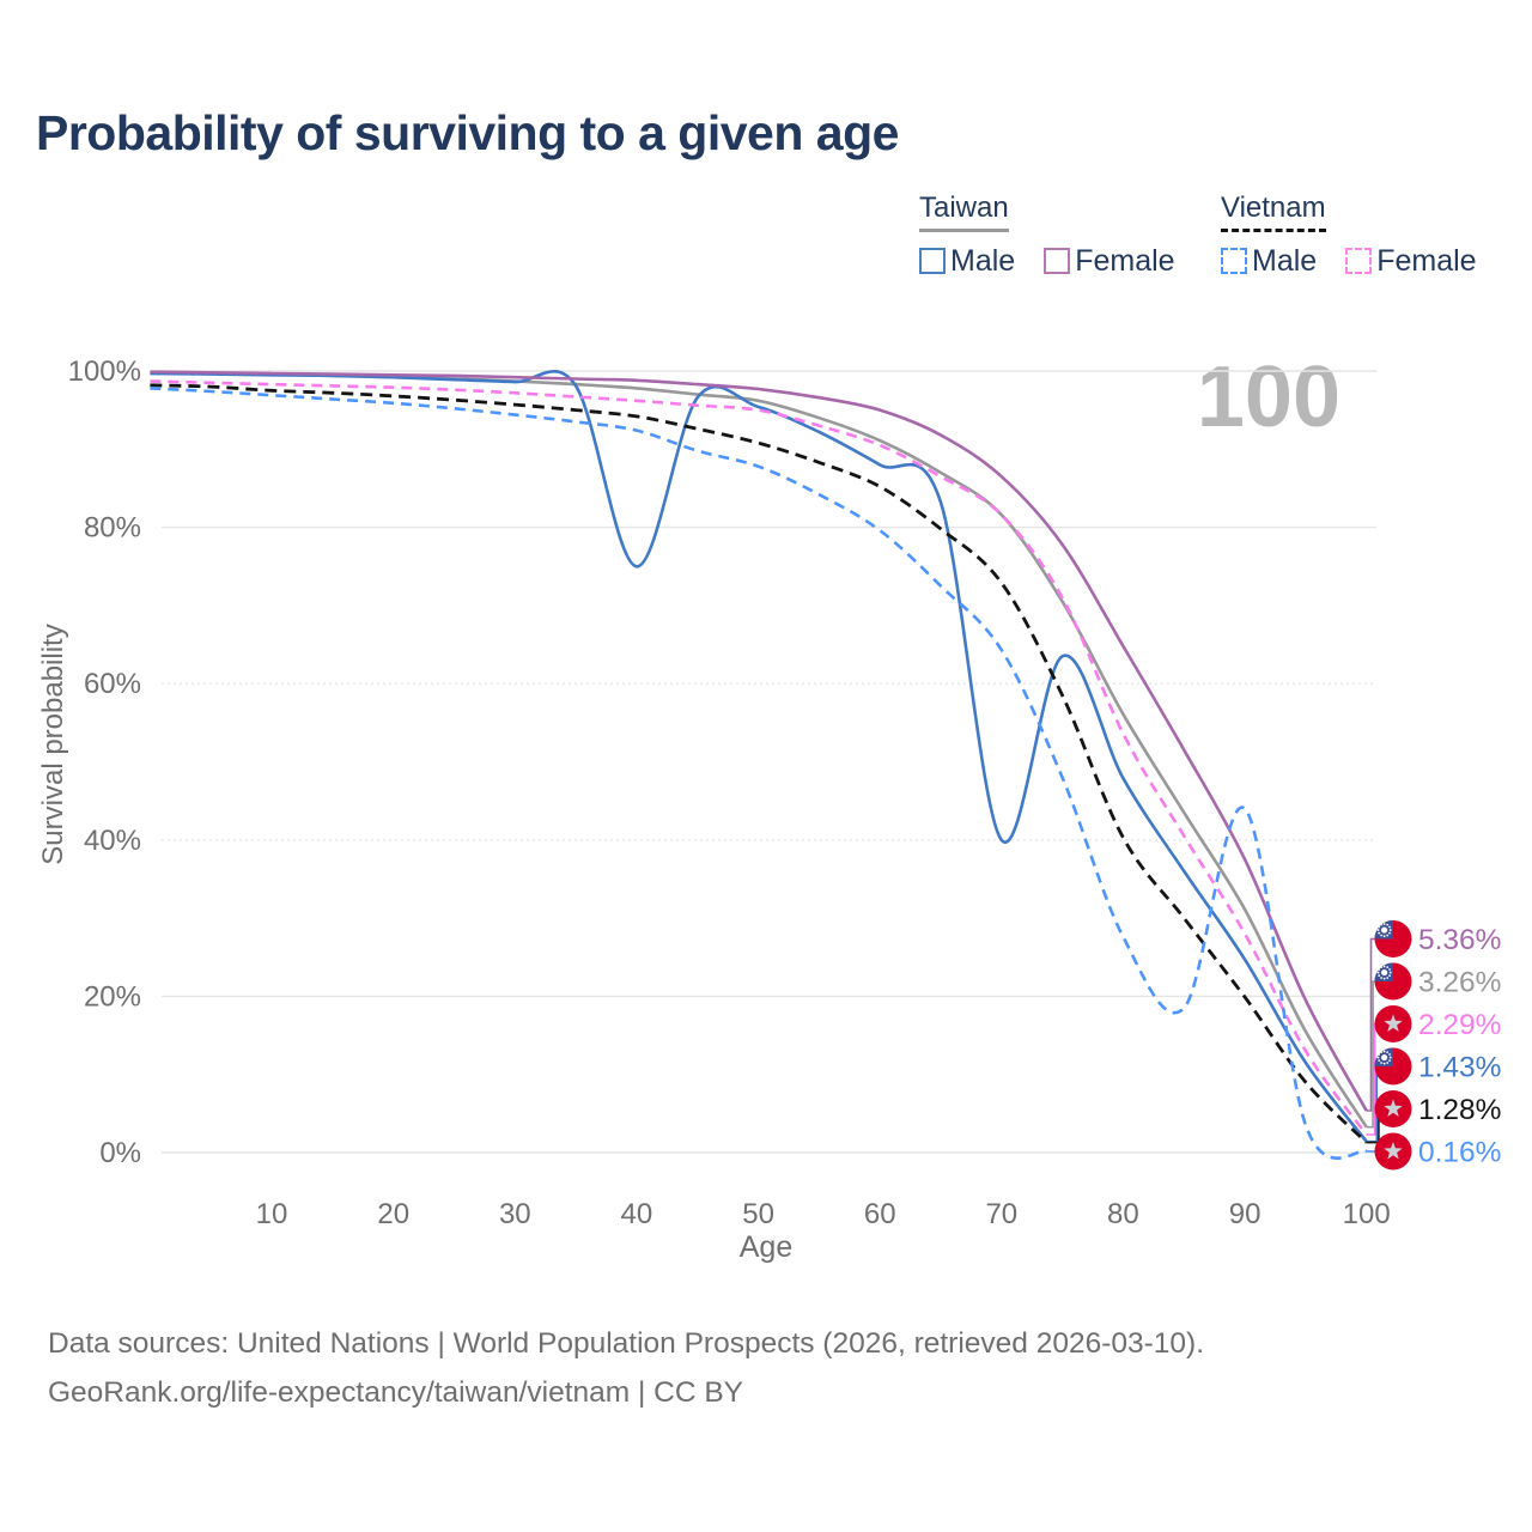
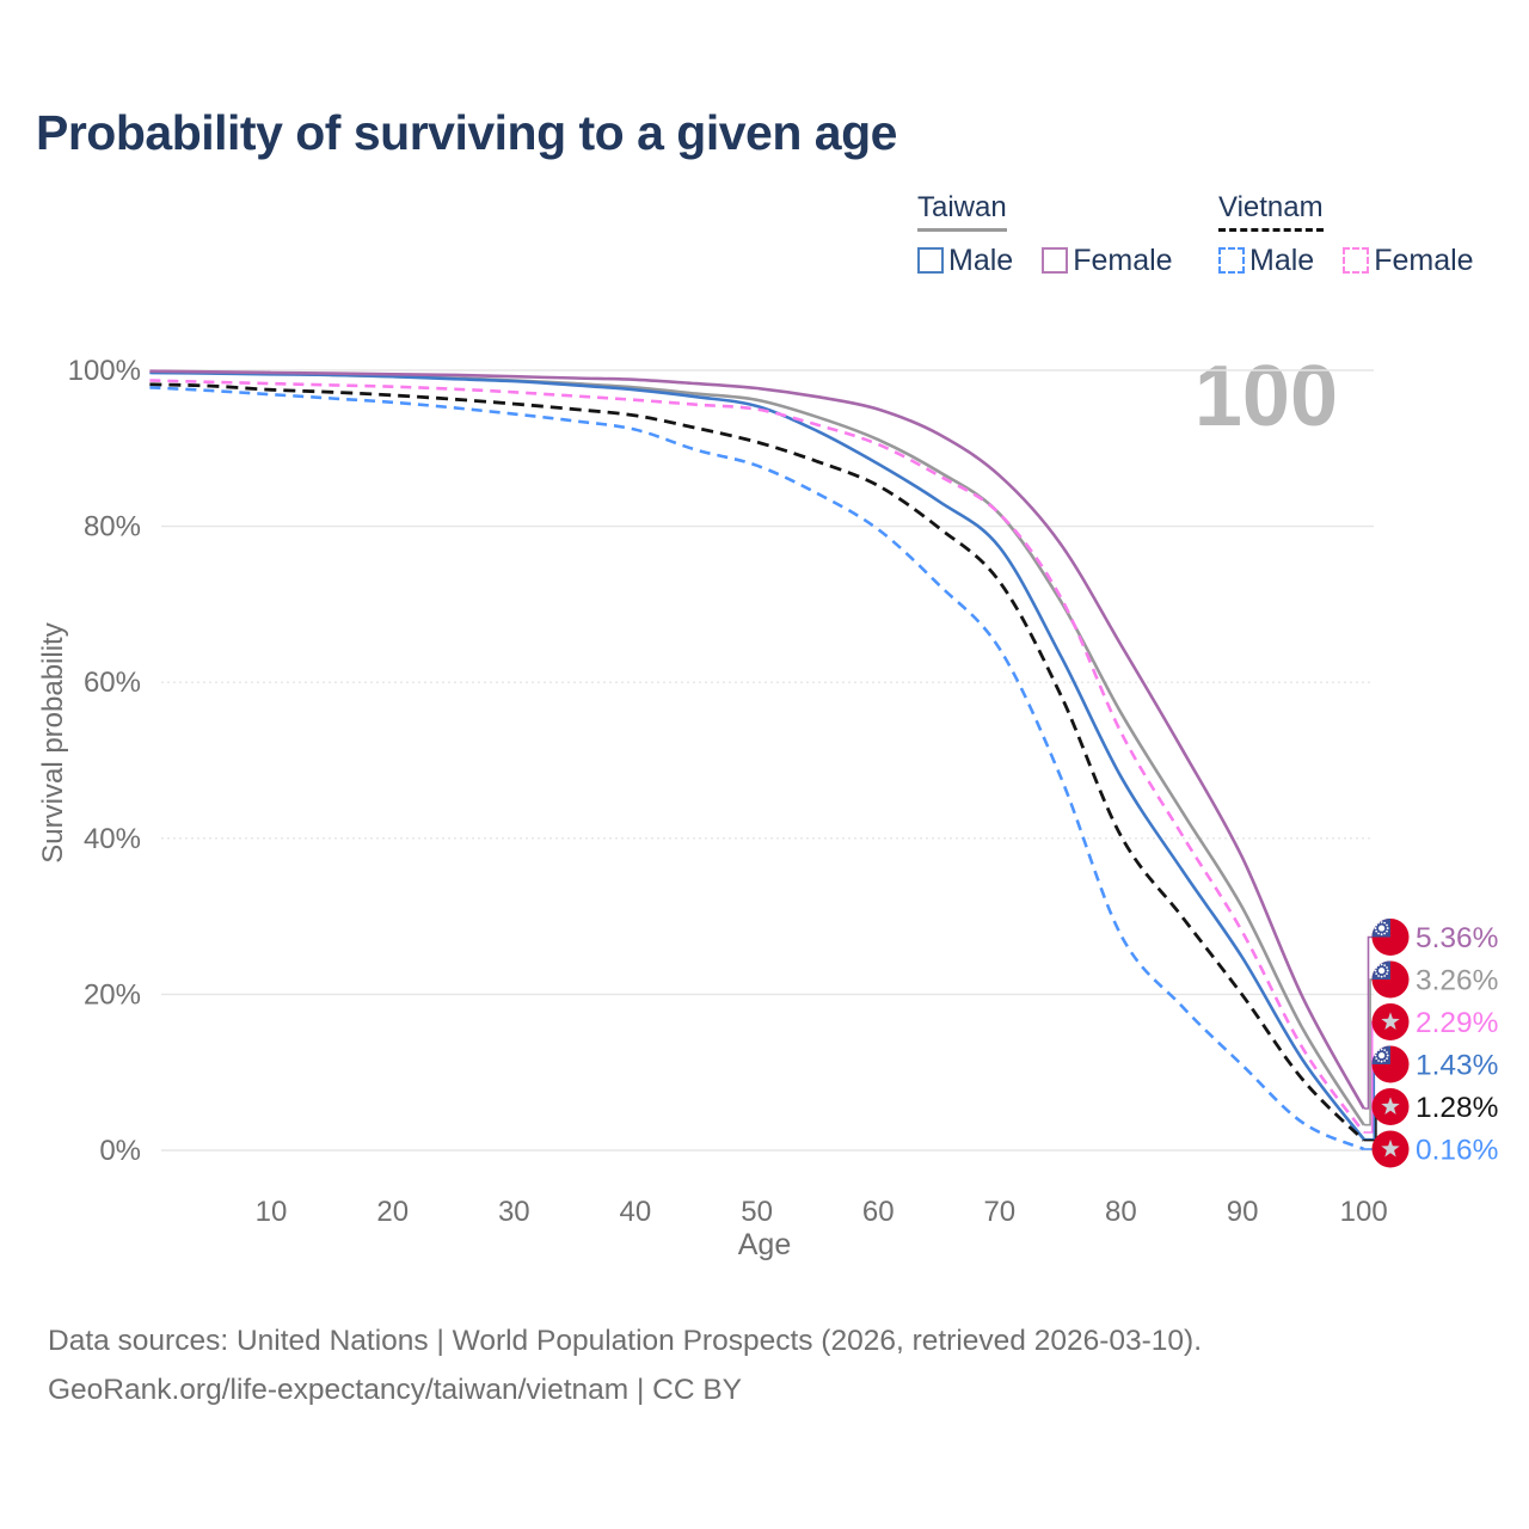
Taiwan Male/40: 75% -> 98%
Taiwan Male/70: 40% -> 77%
Vietnam Male/90: 44% -> 11%
